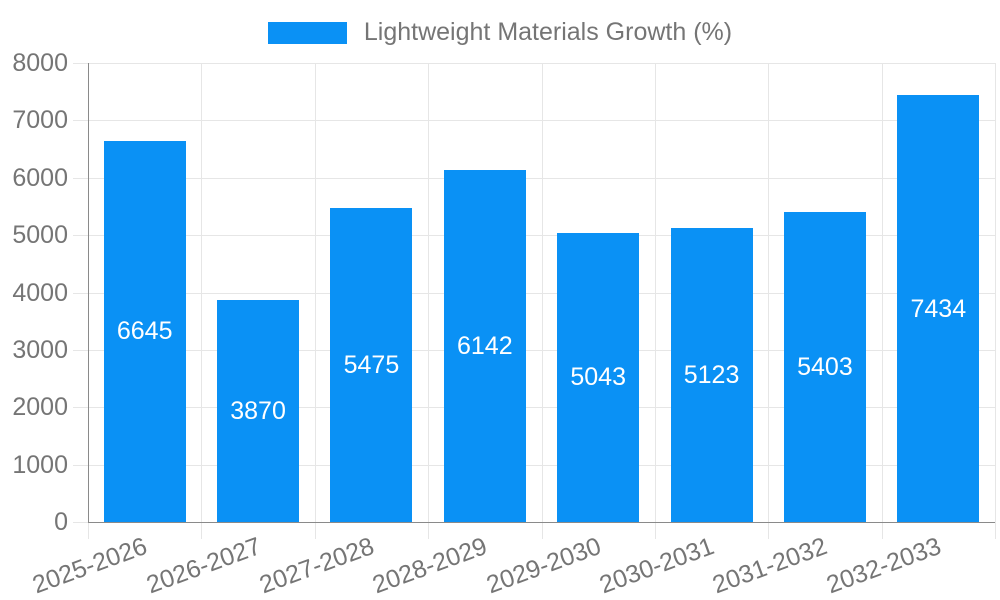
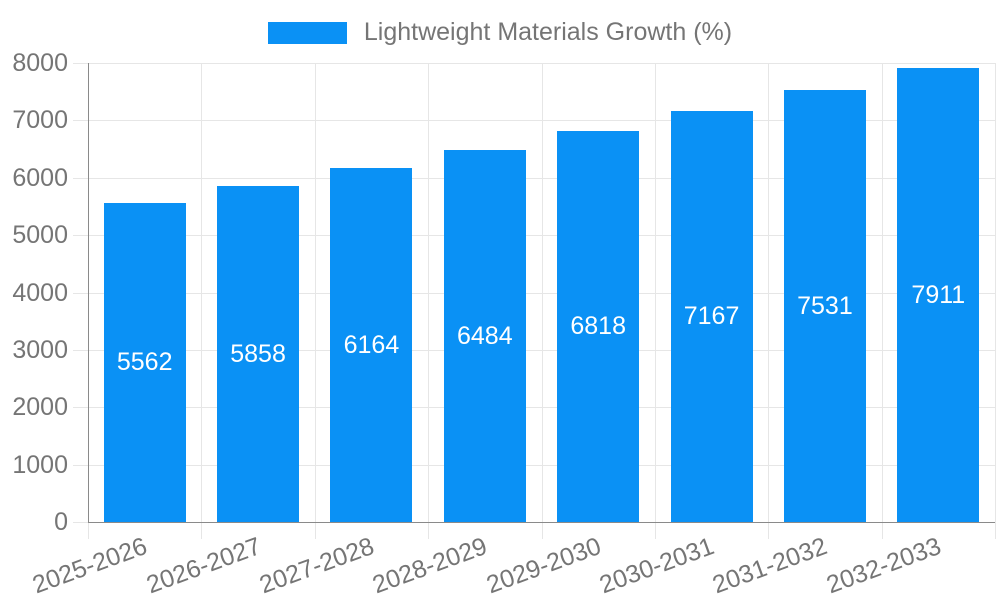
2025-2026: 6645 -> 5562
2026-2027: 3870 -> 5858
2027-2028: 5475 -> 6164
2028-2029: 6142 -> 6484
2029-2030: 5043 -> 6818
2030-2031: 5123 -> 7167
2031-2032: 5403 -> 7531
2032-2033: 7434 -> 7911
